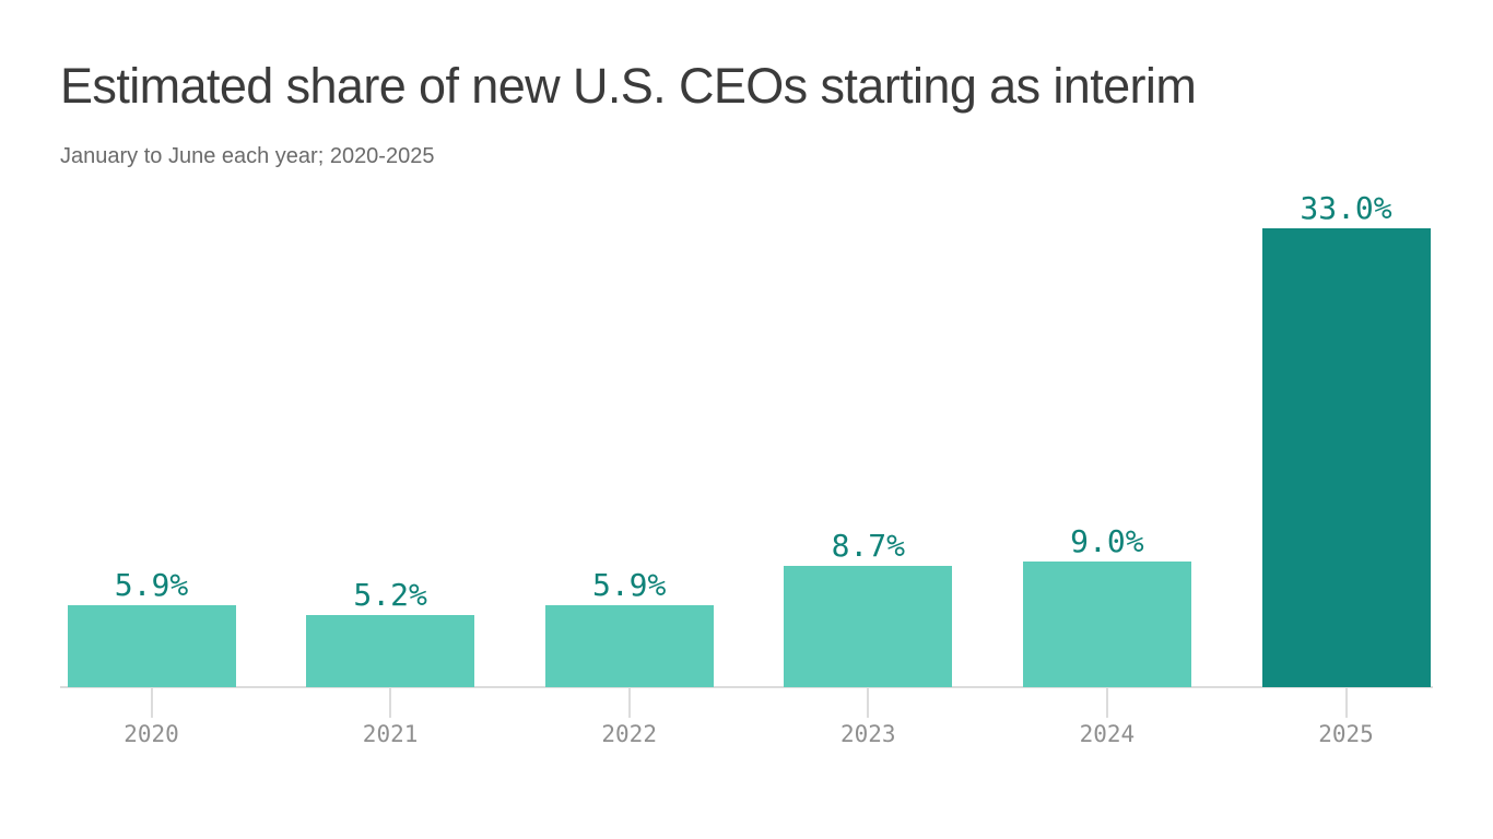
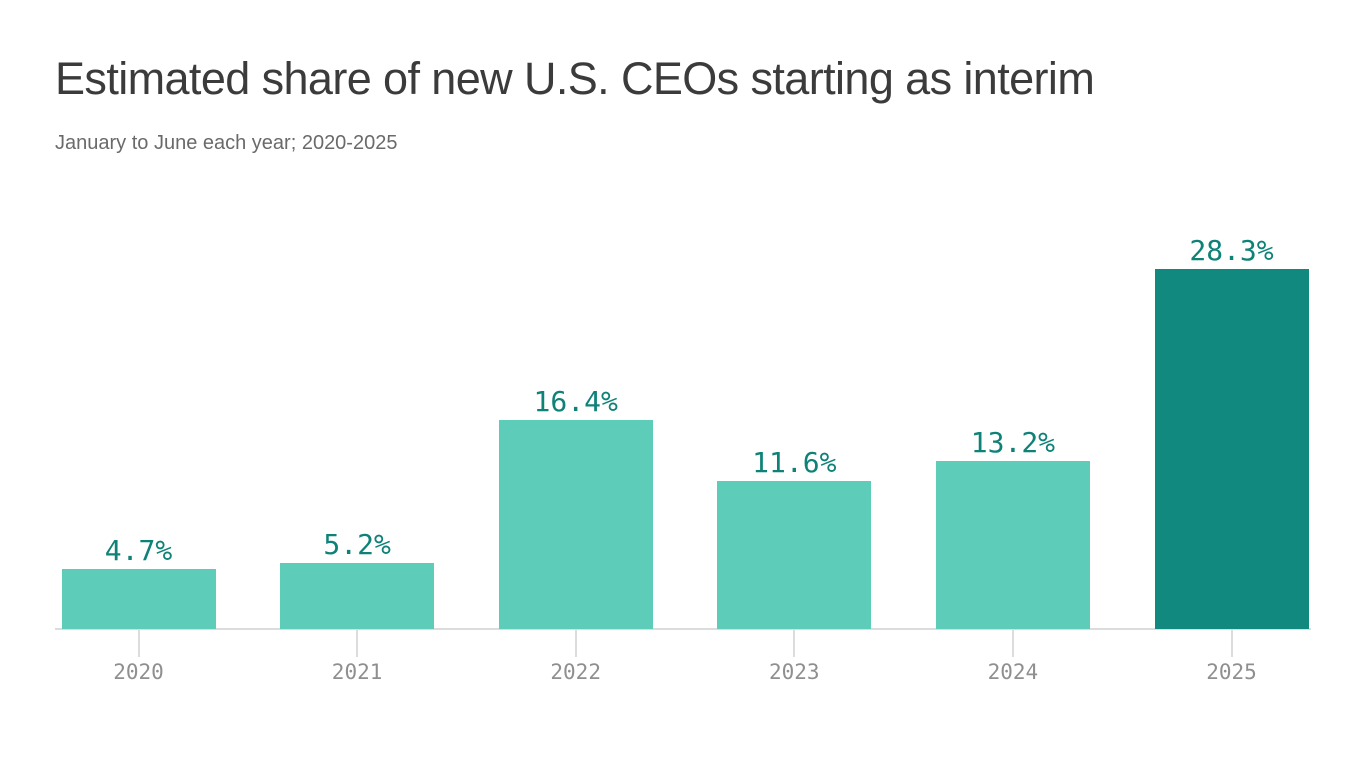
2020: 5.9% -> 4.7%
2022: 5.9% -> 16.4%
2023: 8.7% -> 11.6%
2024: 9.0% -> 13.2%
2025: 33.0% -> 28.3%
